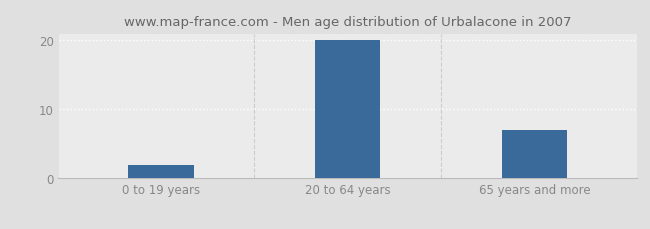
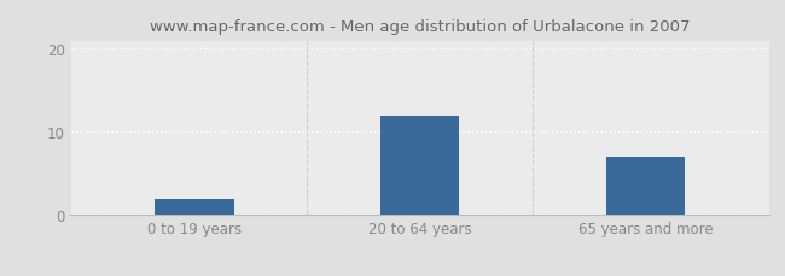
20 to 64 years: 20 -> 12
